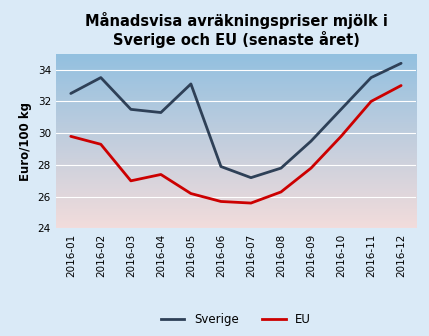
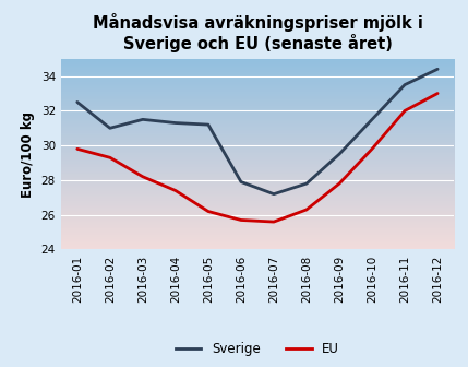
Sverige/2016-02: 33.5 -> 31.0
EU/2016-03: 27.0 -> 28.2
Sverige/2016-05: 33.1 -> 31.2
